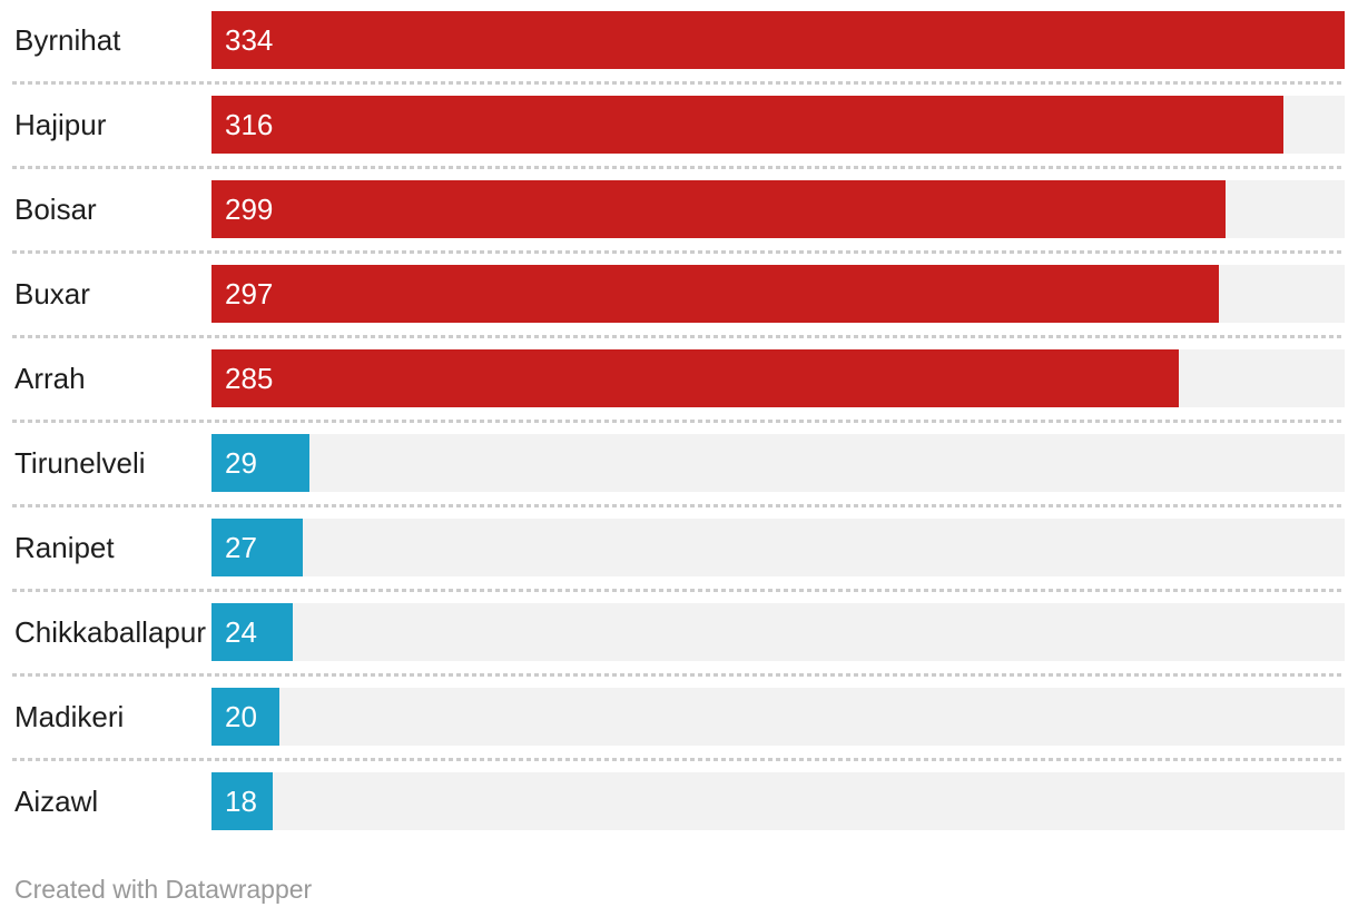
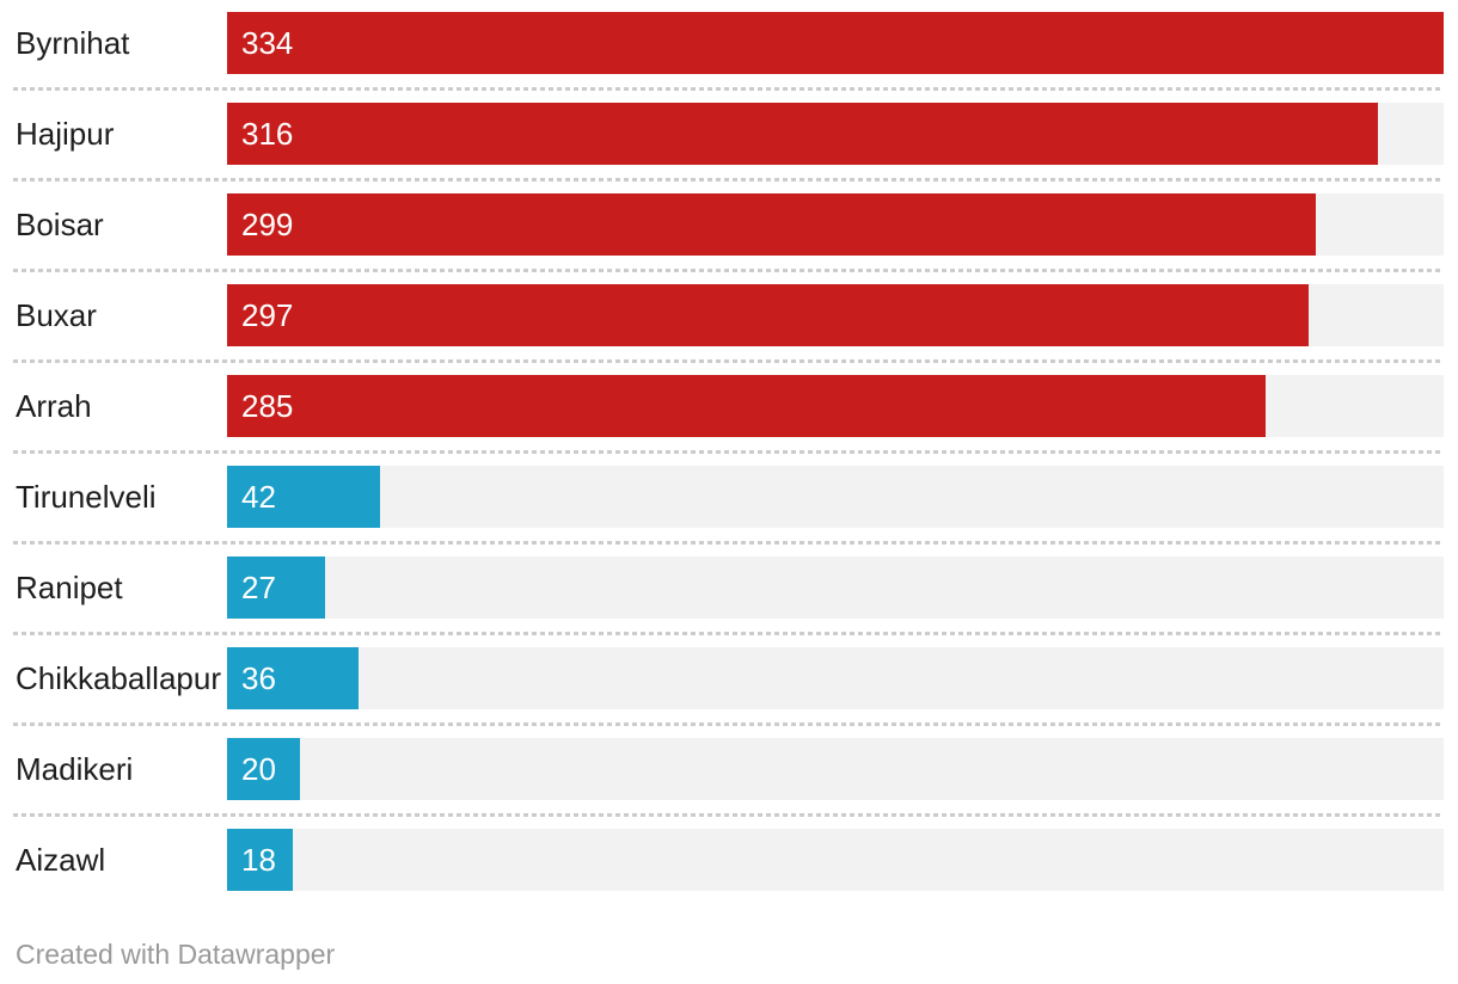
Tirunelveli: 29 -> 42
Chikkaballapur: 24 -> 36
